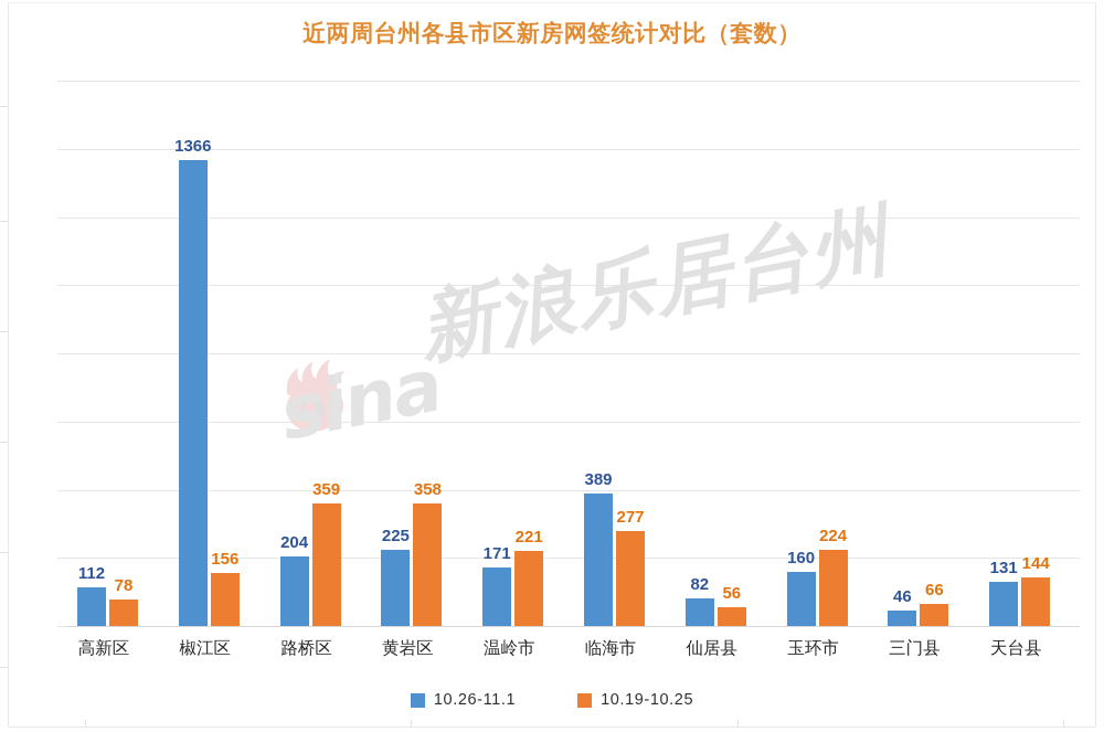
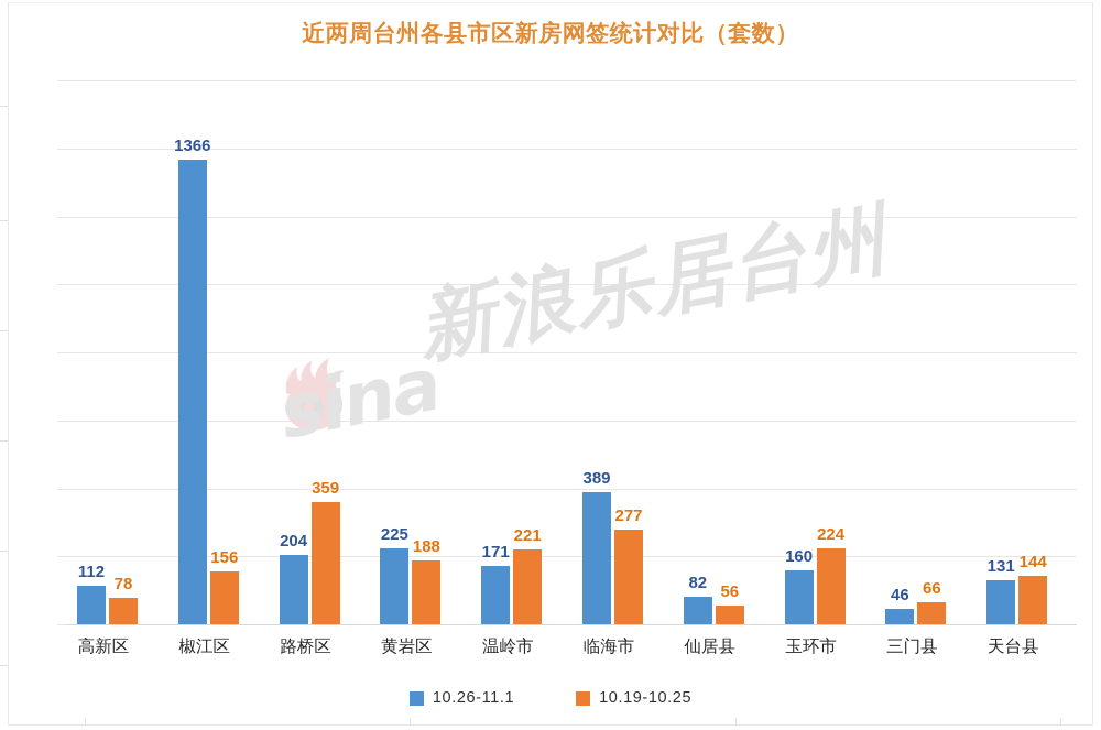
10.19-10.25/黄岩区: 358 -> 188
